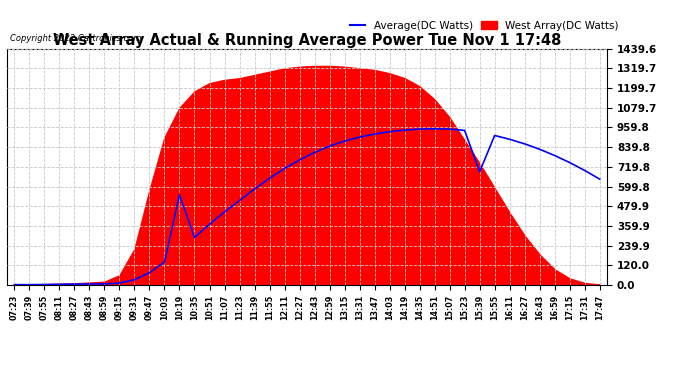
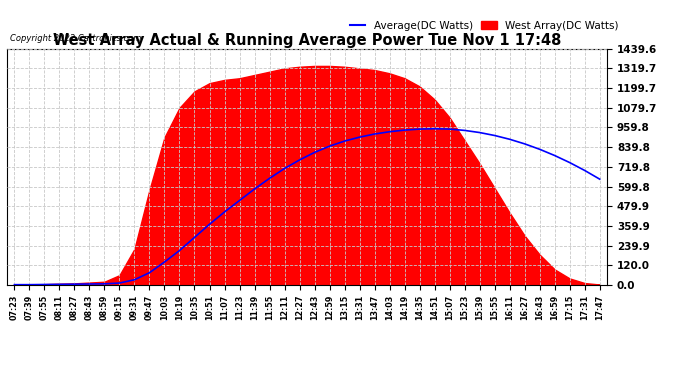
Average(DC Watts)/10:19: 550 -> 210
Average(DC Watts)/15:39: 690 -> 930
